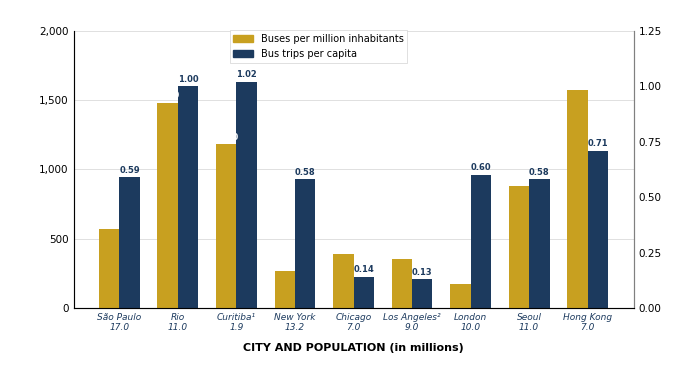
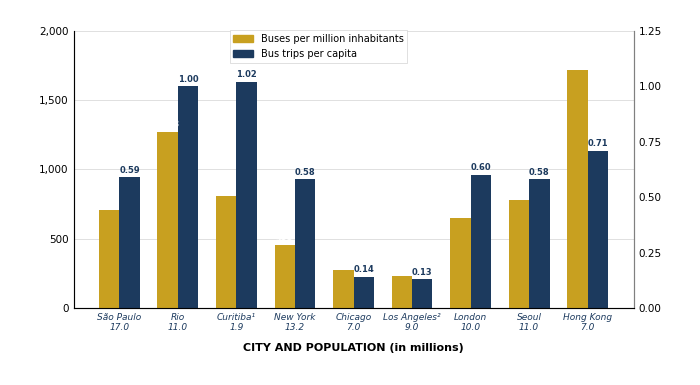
Buses per million inhabitants/São Paulo 17.0: 570 -> 710
Buses per million inhabitants/Rio 11.0: 1,480 -> 1,270
Buses per million inhabitants/Curitiba¹ 1.9: 1,180 -> 810
Buses per million inhabitants/New York 13.2: 270 -> 460
Buses per million inhabitants/Chicago 7.0: 390 -> 270
Buses per million inhabitants/Los Angeles² 9.0: 350 -> 230
Buses per million inhabitants/London 10.0: 170 -> 650
Buses per million inhabitants/Seoul 11.0: 880 -> 780
Buses per million inhabitants/Hong Kong 7.0: 1,570 -> 1,710
